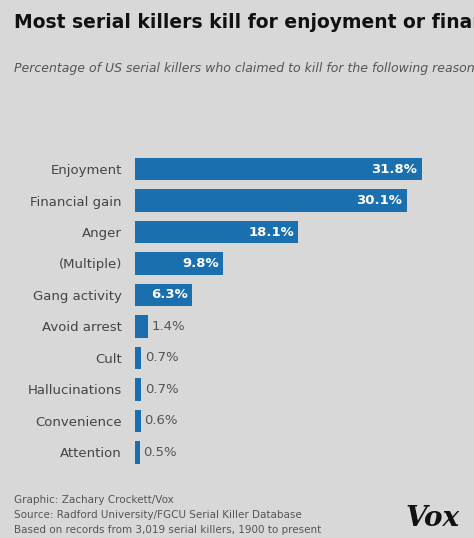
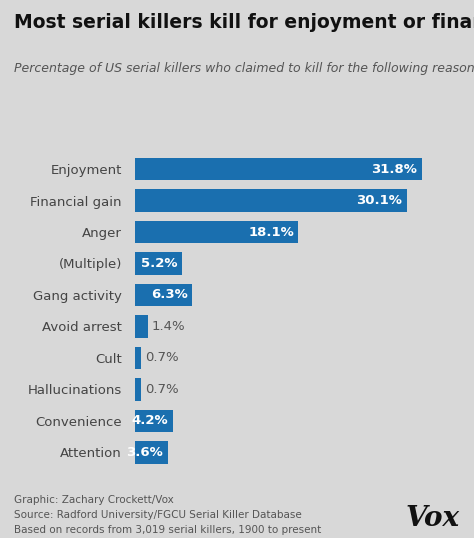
(Multiple): 9.8% -> 5.2%
Convenience: 0.6% -> 4.2%
Attention: 0.5% -> 3.6%
